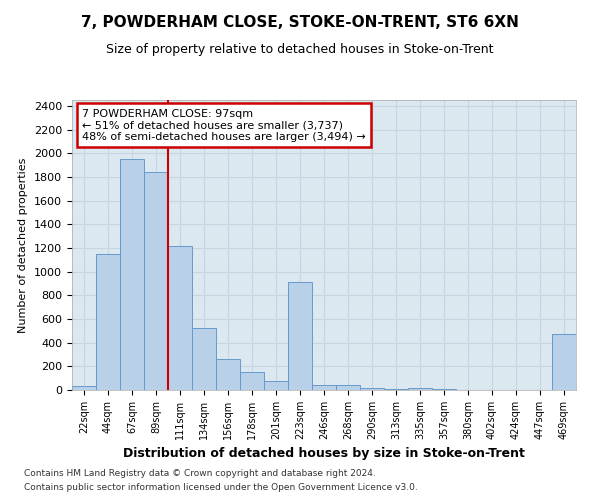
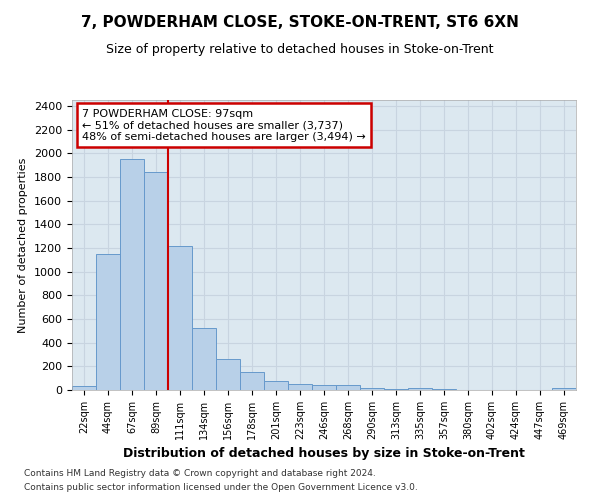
223sqm: 910 -> 50
469sqm: 470 -> 20
